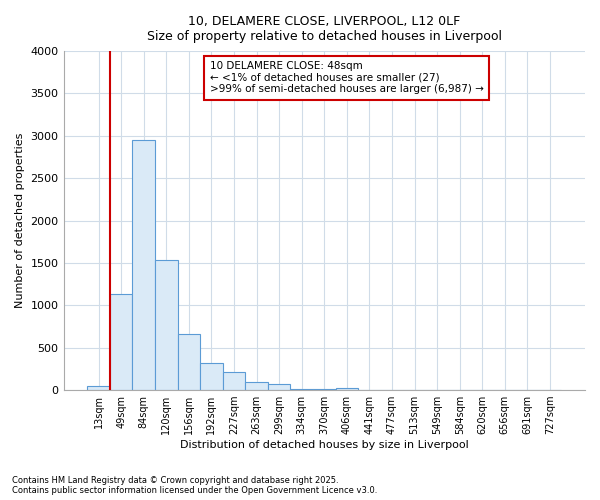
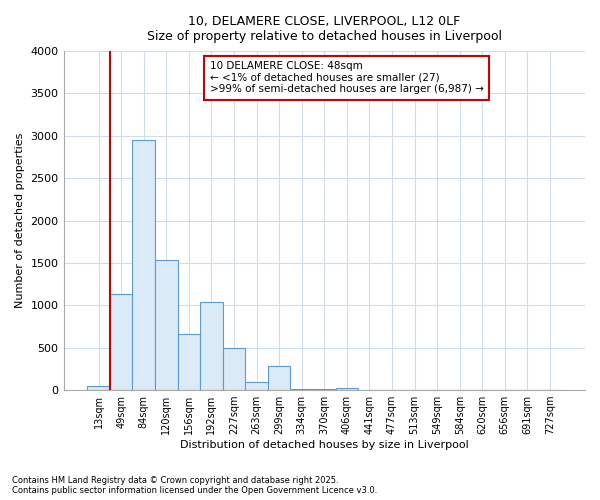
192sqm: 320 -> 1040
227sqm: 210 -> 500
299sqm: 70 -> 280
